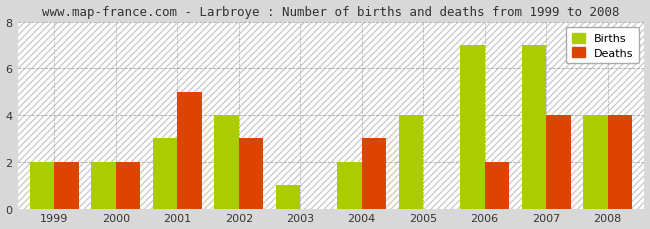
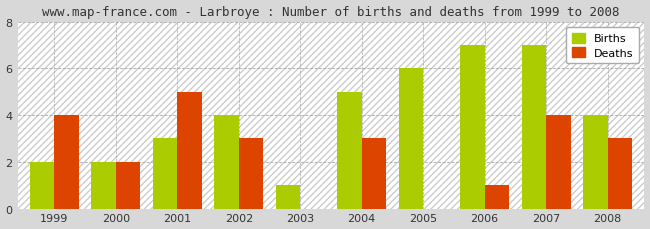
Deaths/1999: 2 -> 4
Births/2004: 2 -> 5
Births/2005: 4 -> 6
Deaths/2006: 2 -> 1
Deaths/2008: 4 -> 3
